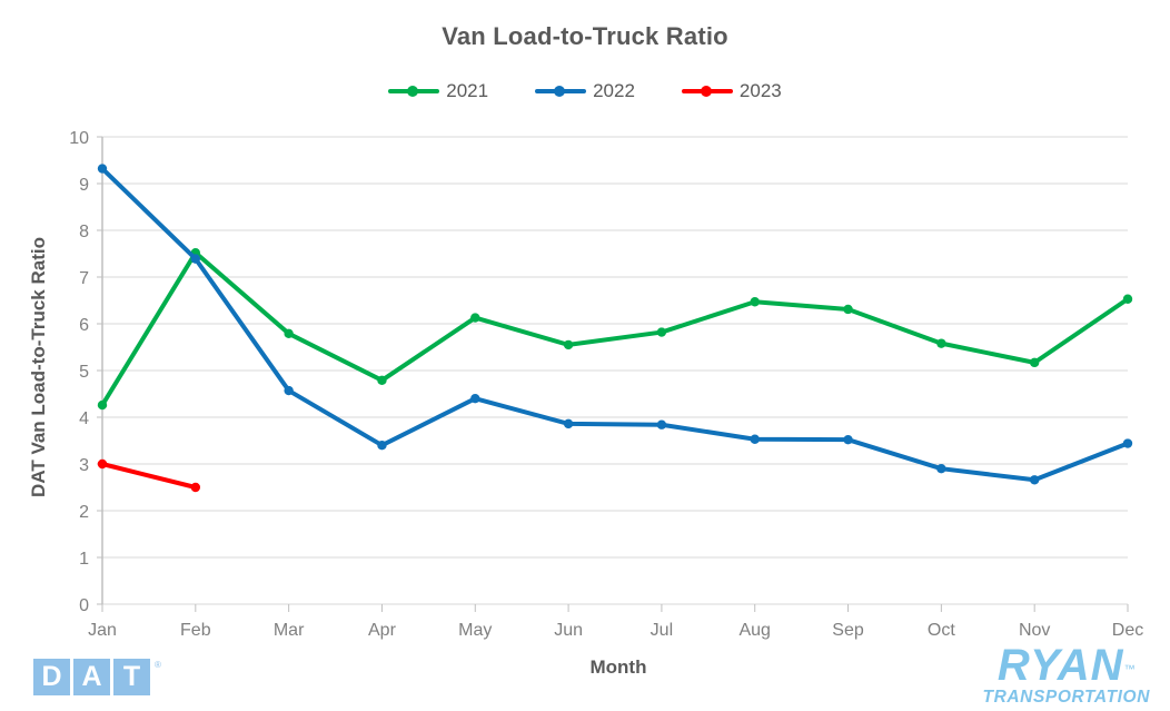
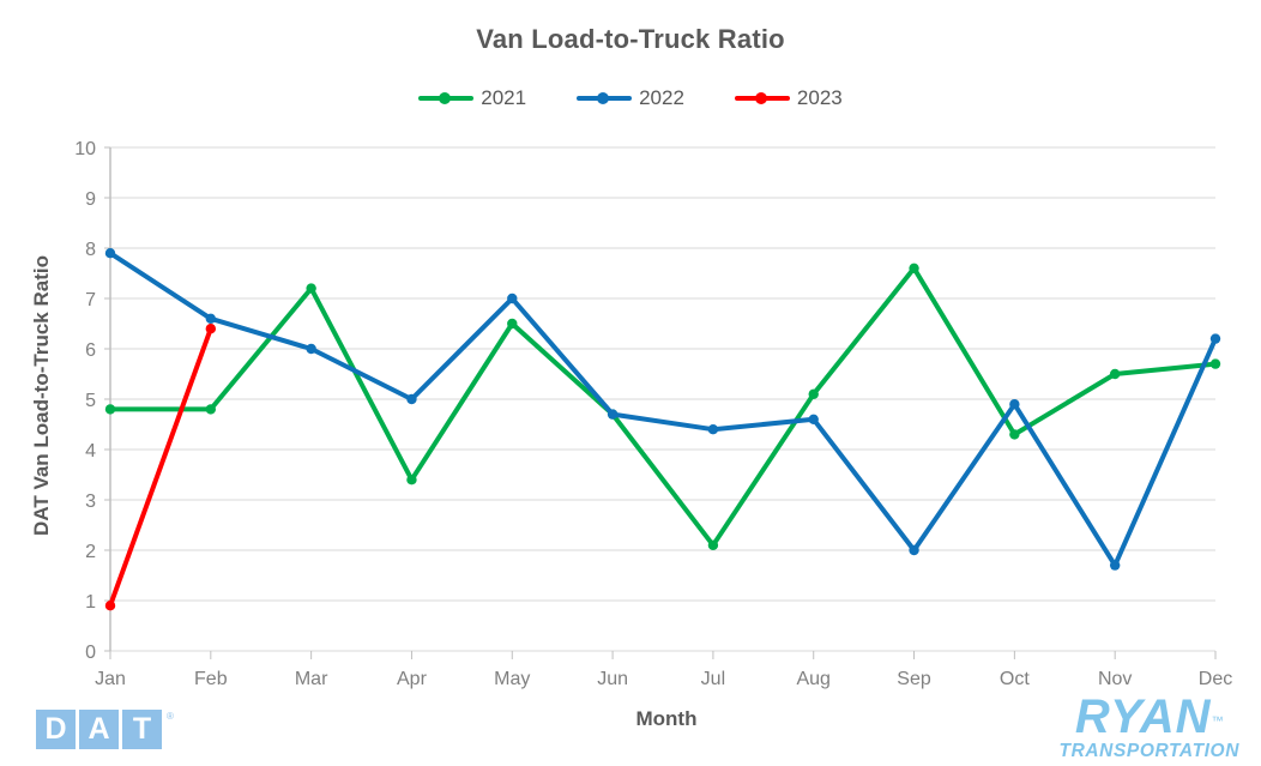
2021/Jan: 4.3 -> 4.8
2022/Jan: 9.3 -> 7.9
2023/Jan: 3.0 -> 0.9
2021/Feb: 7.5 -> 4.8
2022/Feb: 7.4 -> 6.6
2023/Feb: 2.5 -> 6.4
2021/Mar: 5.8 -> 7.2
2022/Mar: 4.6 -> 6.0
2021/Apr: 4.8 -> 3.4
2022/Apr: 3.4 -> 5.0
2021/May: 6.1 -> 6.5
2022/May: 4.4 -> 7.0
2021/Jun: 5.5 -> 4.7
2022/Jun: 3.9 -> 4.7
2021/Jul: 5.8 -> 2.1
2022/Jul: 3.8 -> 4.4
2021/Aug: 6.5 -> 5.1
2022/Aug: 3.5 -> 4.6
2021/Sep: 6.3 -> 7.6
2022/Sep: 3.5 -> 2.0
2021/Oct: 5.6 -> 4.3
2022/Oct: 2.9 -> 4.9
2021/Nov: 5.2 -> 5.5
2022/Nov: 2.7 -> 1.7
2021/Dec: 6.5 -> 5.7
2022/Dec: 3.4 -> 6.2
